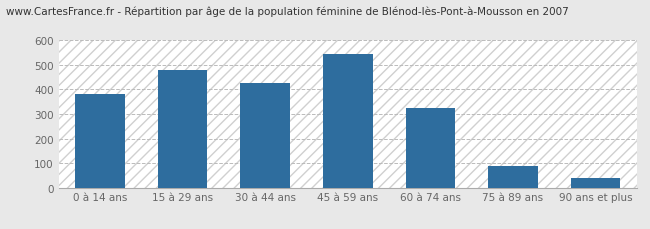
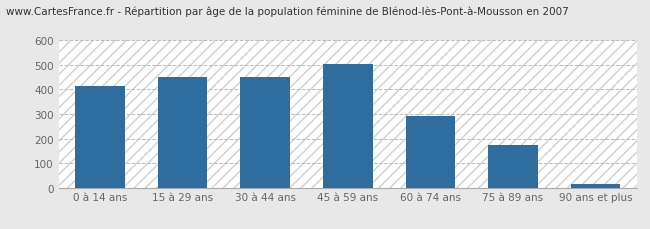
0 à 14 ans: 380 -> 415
15 à 29 ans: 480 -> 450
30 à 44 ans: 425 -> 452
45 à 59 ans: 545 -> 503
60 à 74 ans: 325 -> 293
75 à 89 ans: 90 -> 172
90 ans et plus: 40 -> 14
